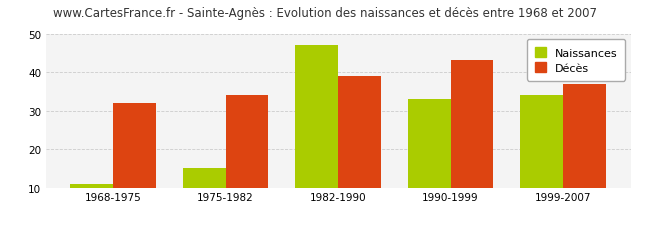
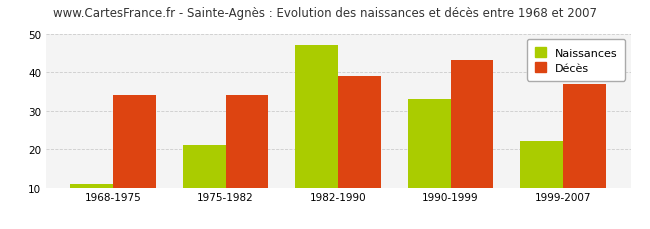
Décès/1968-1975: 32 -> 34
Naissances/1975-1982: 15 -> 21
Naissances/1999-2007: 34 -> 22
